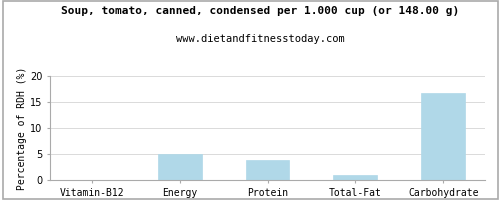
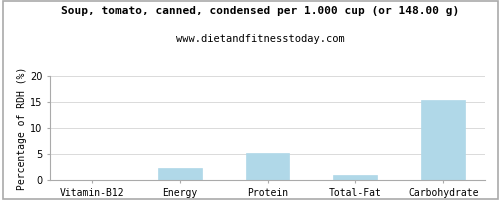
Energy: 5.0 -> 2.4
Protein: 3.9 -> 5.2
Carbohydrate: 16.7 -> 15.4
